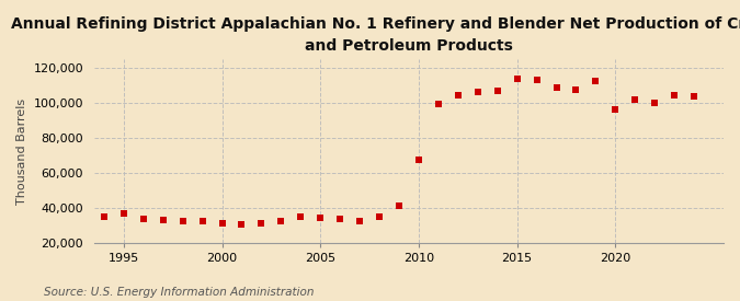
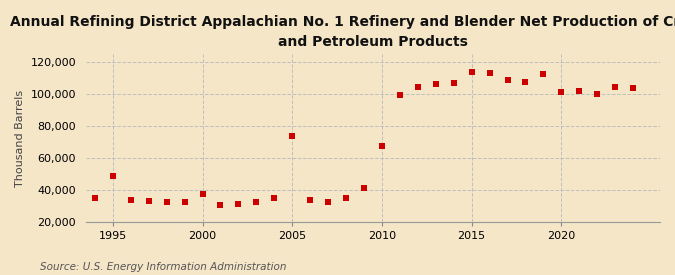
1995: 37,000 -> 49,000
2000: 32,000 -> 38,000
2005: 34,000 -> 74,000
2020: 96,000 -> 101,000
